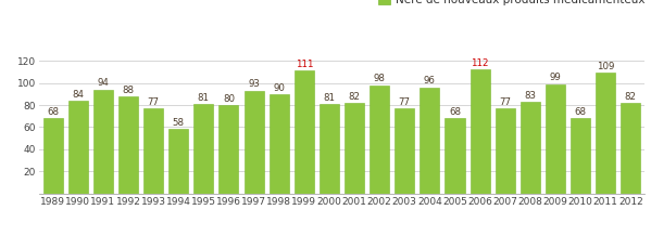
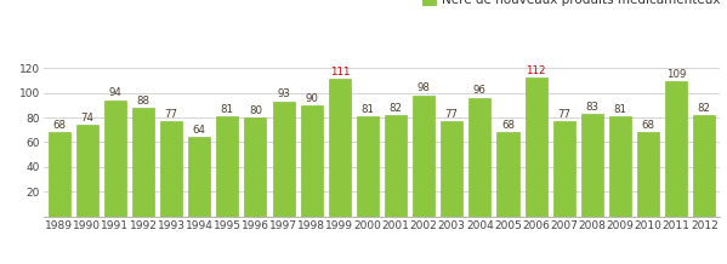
1990: 84 -> 74
1994: 58 -> 64
2009: 99 -> 81
